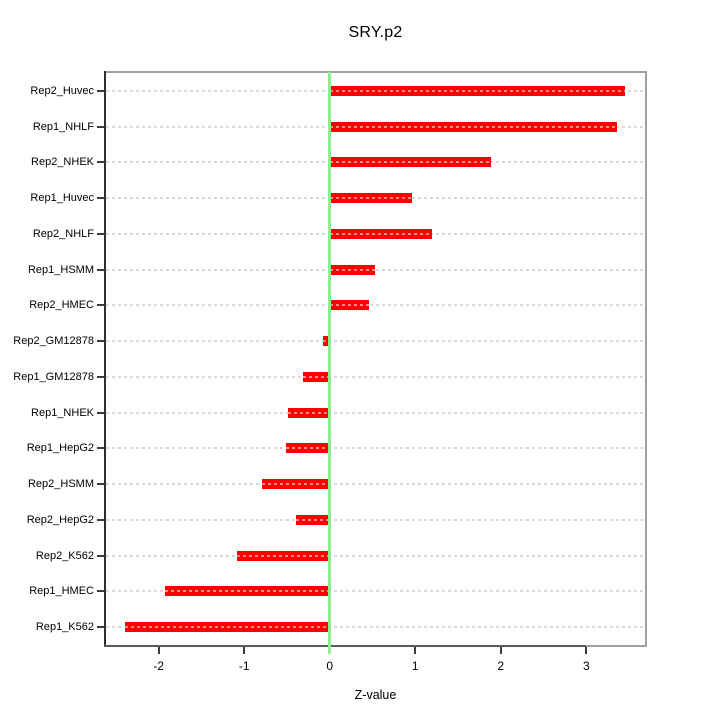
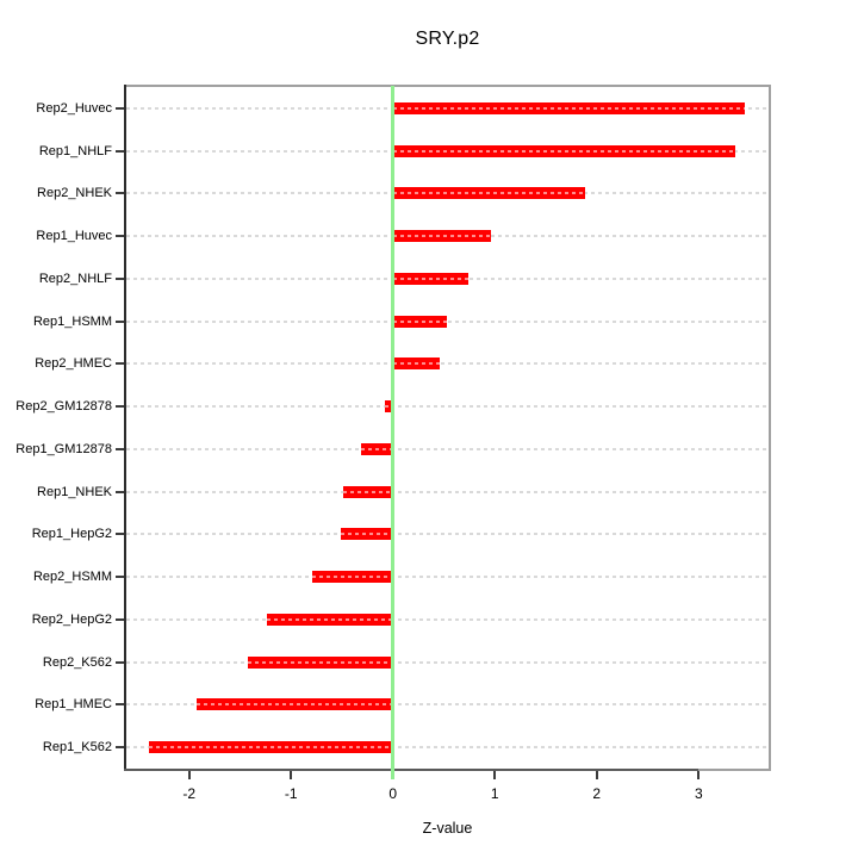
Rep2_NHLF: 1.2 -> 0.7
Rep2_HepG2: -0.4 -> -1.2
Rep2_K562: -1.1 -> -1.4
